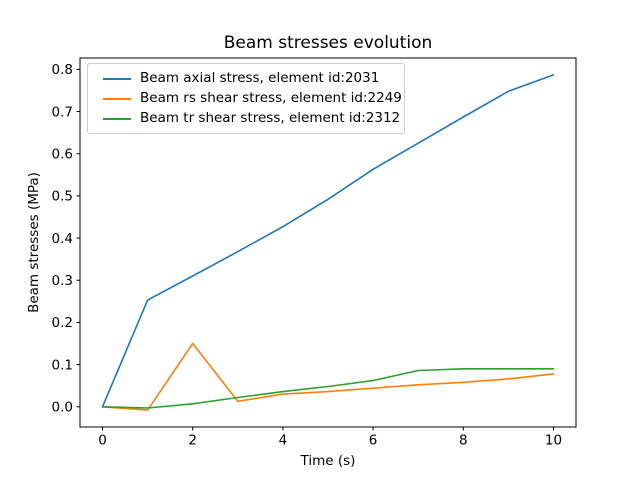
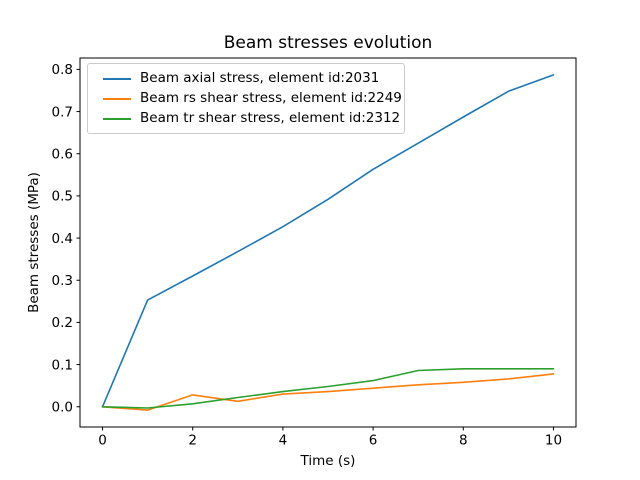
Beam rs shear stress, element id:2249/2: 0.15 -> 0.03
